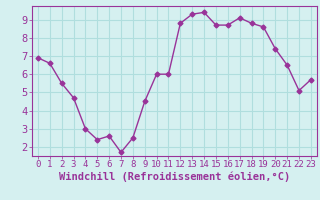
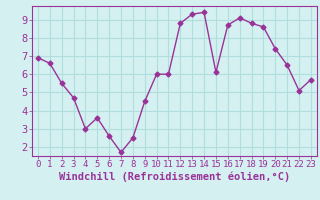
5: 2.4 -> 3.6
15: 8.7 -> 6.1
